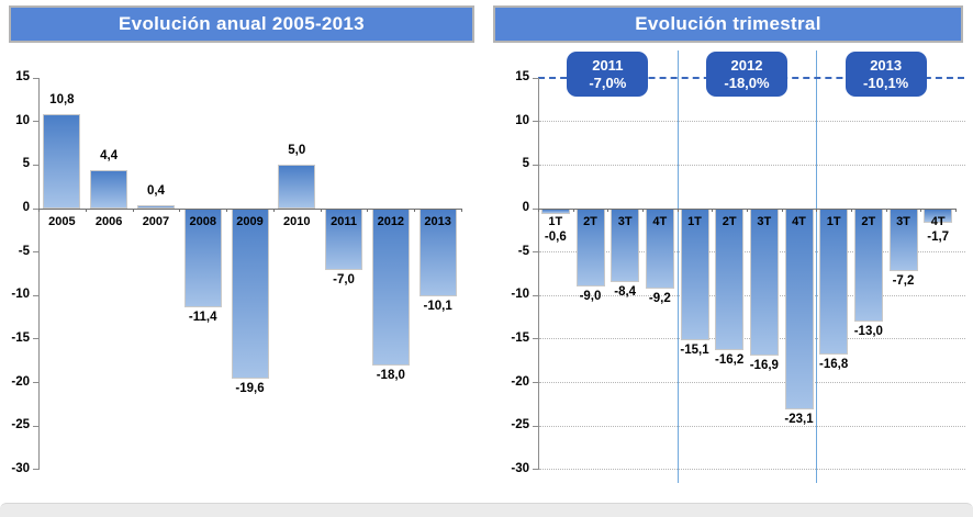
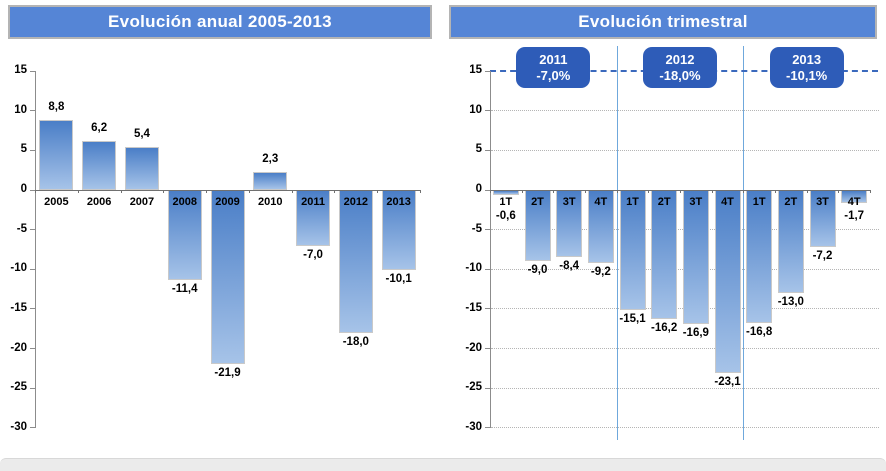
Evolución anual 2005-2013/2005: 10,8 -> 8,8
Evolución anual 2005-2013/2006: 4,4 -> 6,2
Evolución anual 2005-2013/2007: 0,4 -> 5,4
Evolución anual 2005-2013/2009: -19,6 -> -21,9
Evolución anual 2005-2013/2010: 5,0 -> 2,3
